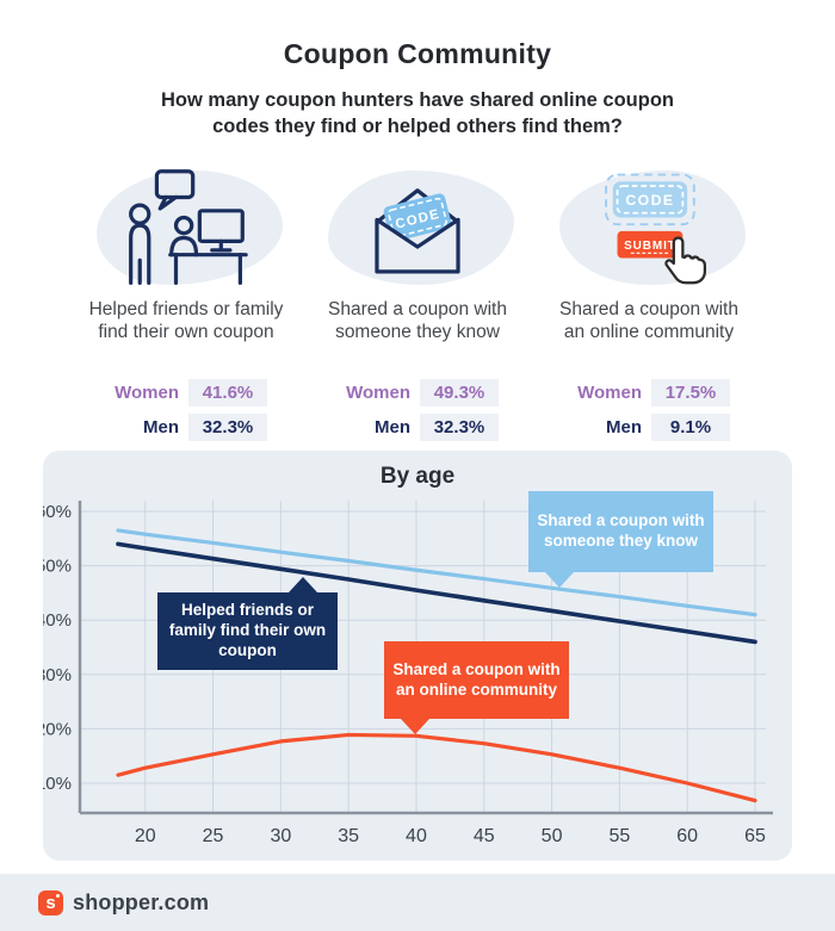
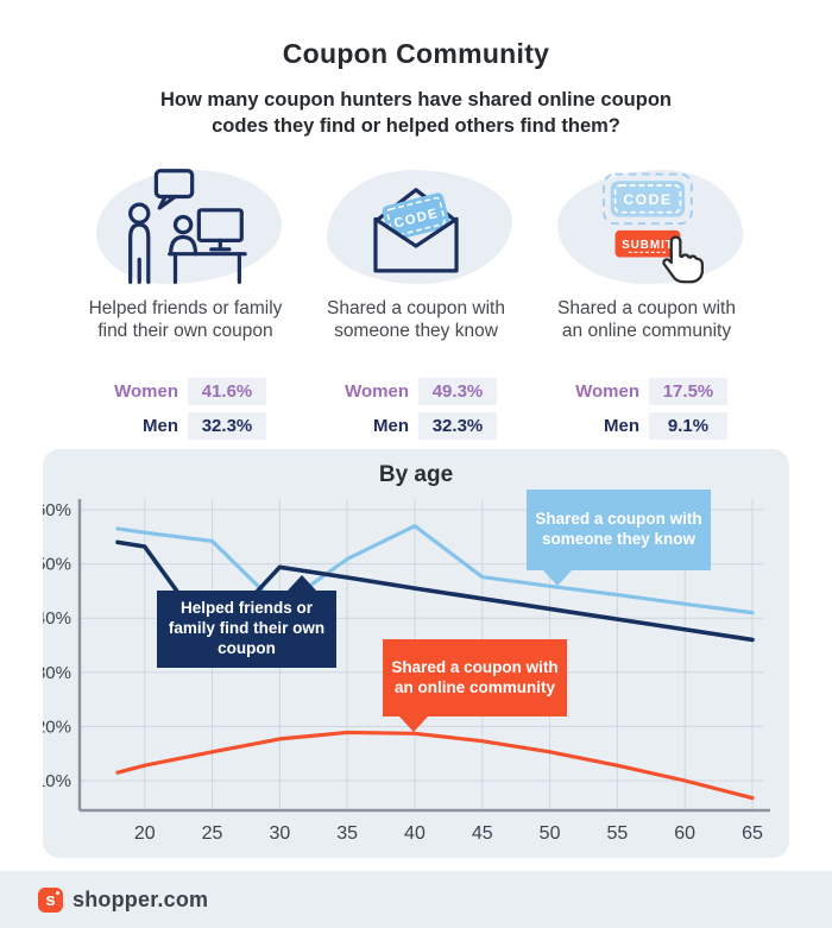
Helped friends or family find their own coupon/25: 51% -> 36%
Shared a coupon with someone they know/30: 52% -> 42%
Shared a coupon with someone they know/40: 49% -> 57%
